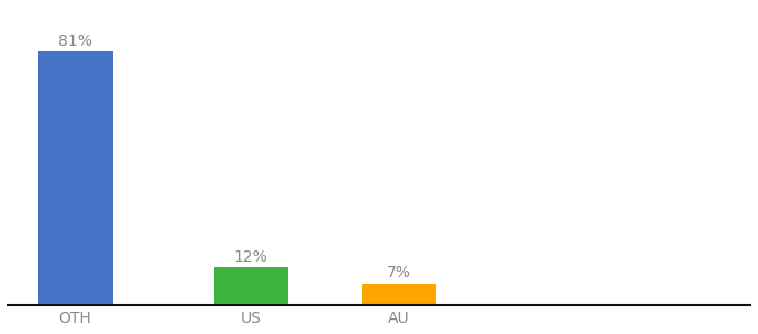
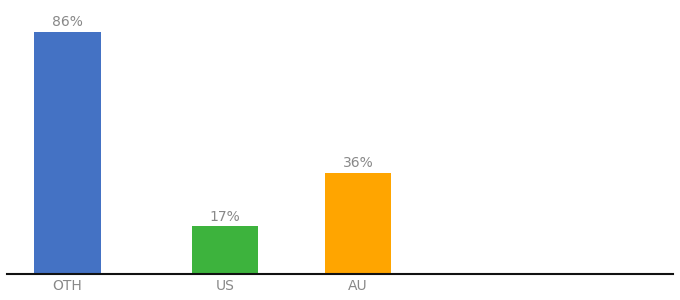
OTH: 81% -> 86%
US: 12% -> 17%
AU: 7% -> 36%
